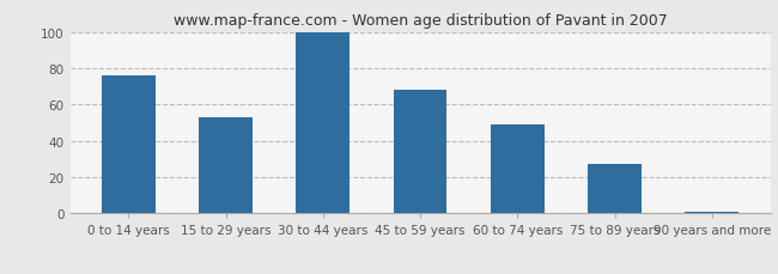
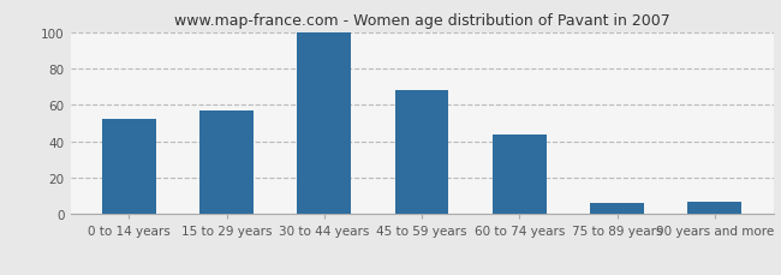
0 to 14 years: 76 -> 52
15 to 29 years: 53 -> 57
60 to 74 years: 49 -> 44
75 to 89 years: 27 -> 6
90 years and more: 1 -> 7
